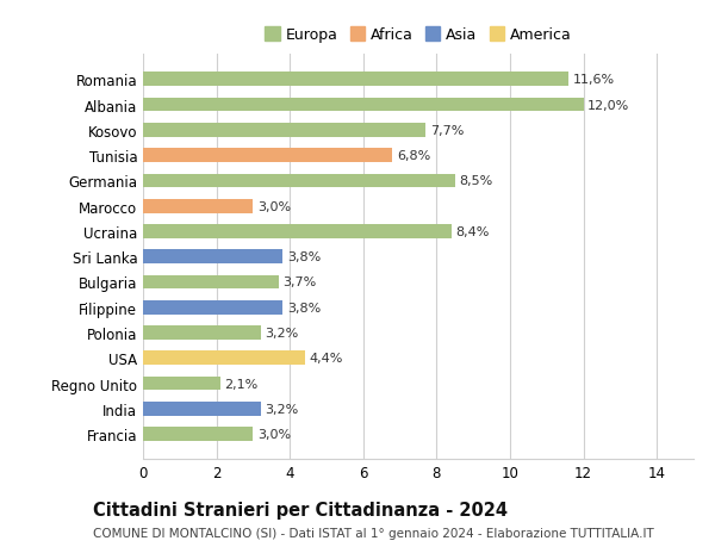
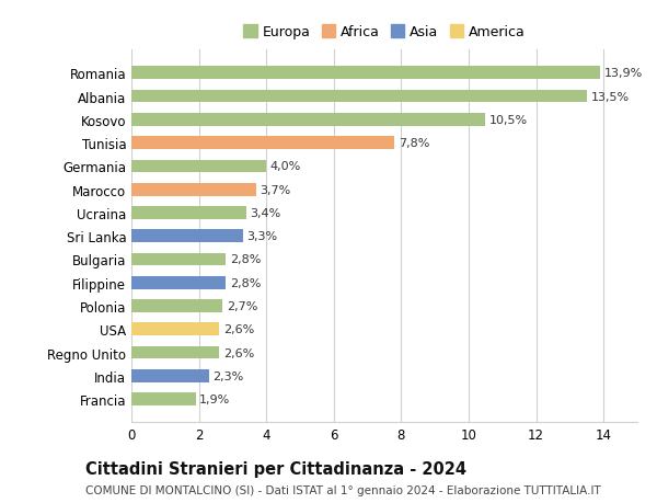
Romania: 11,6% -> 13,9%
Albania: 12,0% -> 13,5%
Kosovo: 7,7% -> 10,5%
Tunisia: 6,8% -> 7,8%
Germania: 8,5% -> 4,0%
Marocco: 3,0% -> 3,7%
Ucraina: 8,4% -> 3,4%
Sri Lanka: 3,8% -> 3,3%
Bulgaria: 3,7% -> 2,8%
Filippine: 3,8% -> 2,8%
Polonia: 3,2% -> 2,7%
USA: 4,4% -> 2,6%
Regno Unito: 2,1% -> 2,6%
India: 3,2% -> 2,3%
Francia: 3,0% -> 1,9%
